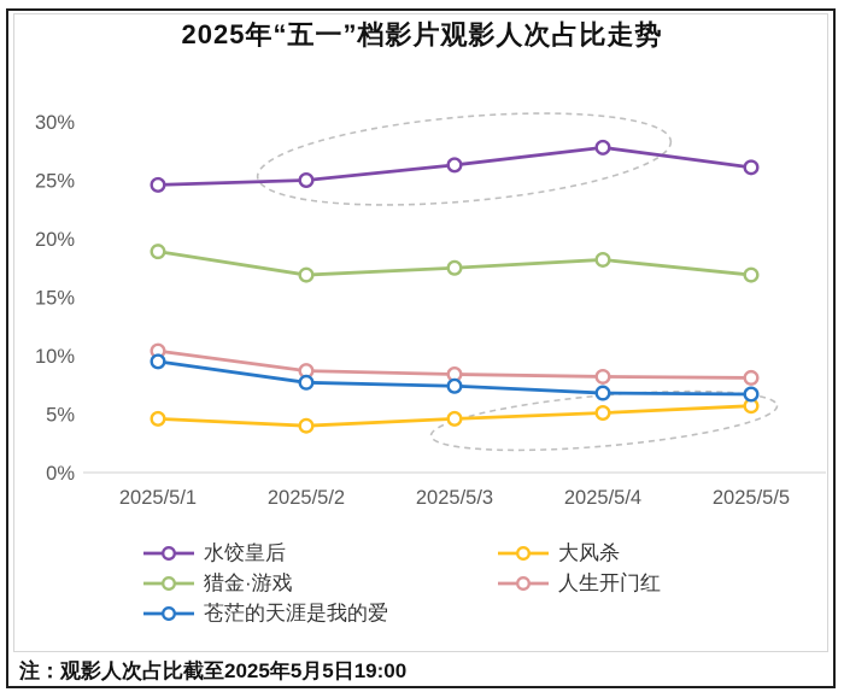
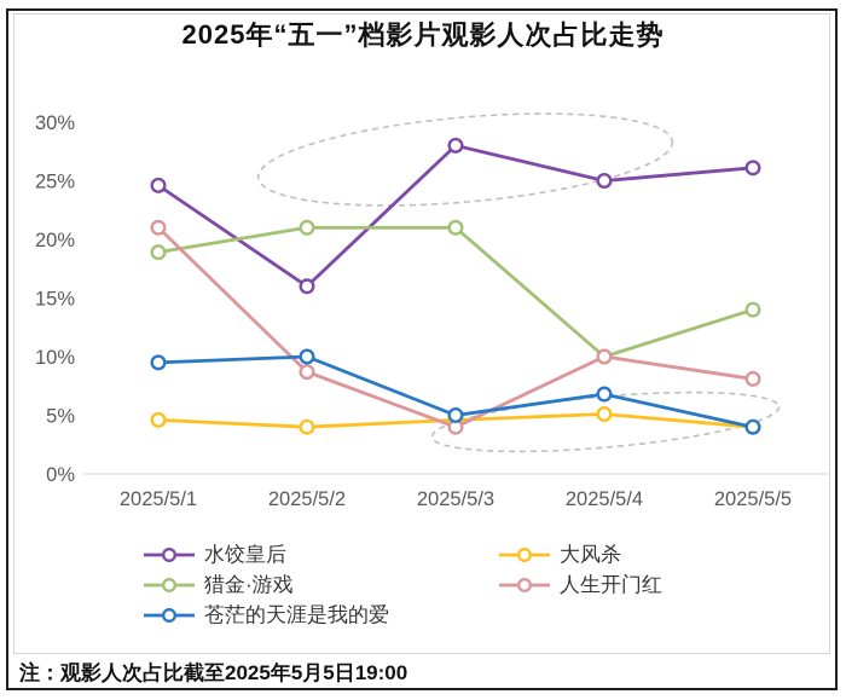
人生开门红/2025/5/1: 10% -> 21%
水饺皇后/2025/5/2: 25% -> 16%
猎金·游戏/2025/5/2: 17% -> 21%
苍茫的天涯是我的爱/2025/5/2: 8% -> 10%
水饺皇后/2025/5/3: 26% -> 28%
猎金·游戏/2025/5/3: 18% -> 21%
人生开门红/2025/5/3: 8% -> 4%
苍茫的天涯是我的爱/2025/5/3: 7% -> 5%
水饺皇后/2025/5/4: 28% -> 25%
猎金·游戏/2025/5/4: 18% -> 10%
人生开门红/2025/5/4: 8% -> 10%
大风杀/2025/5/5: 6% -> 4%
猎金·游戏/2025/5/5: 17% -> 14%
苍茫的天涯是我的爱/2025/5/5: 7% -> 4%
